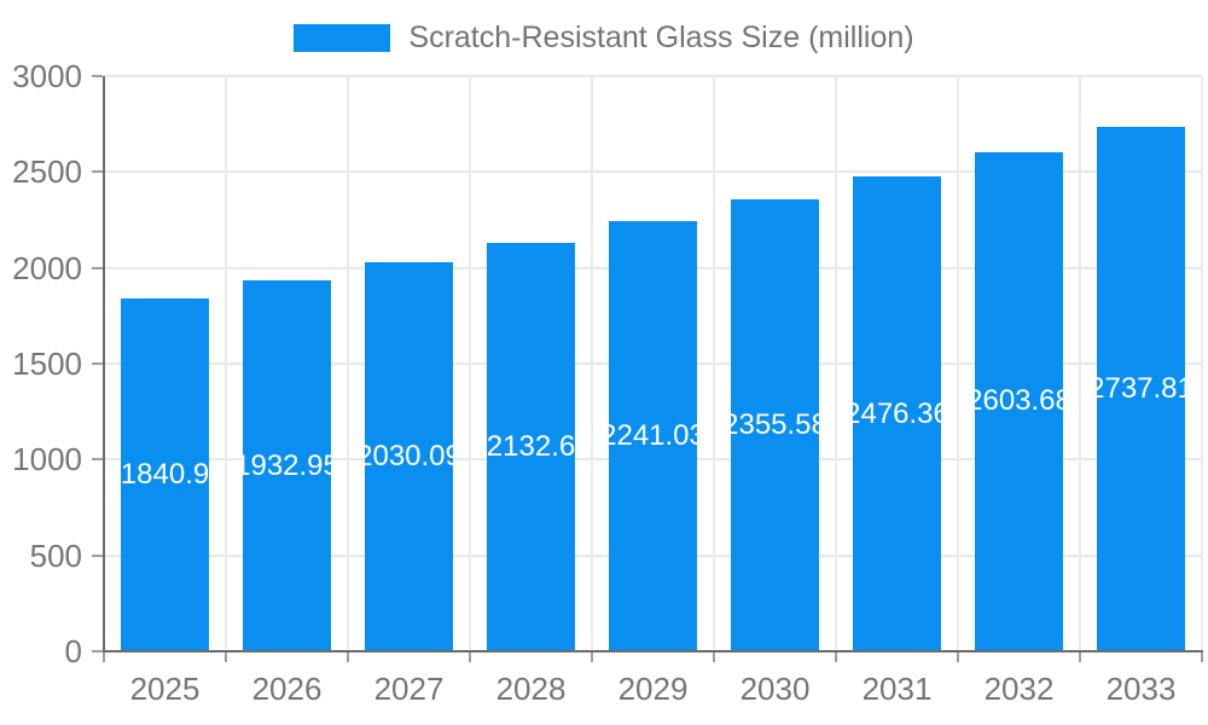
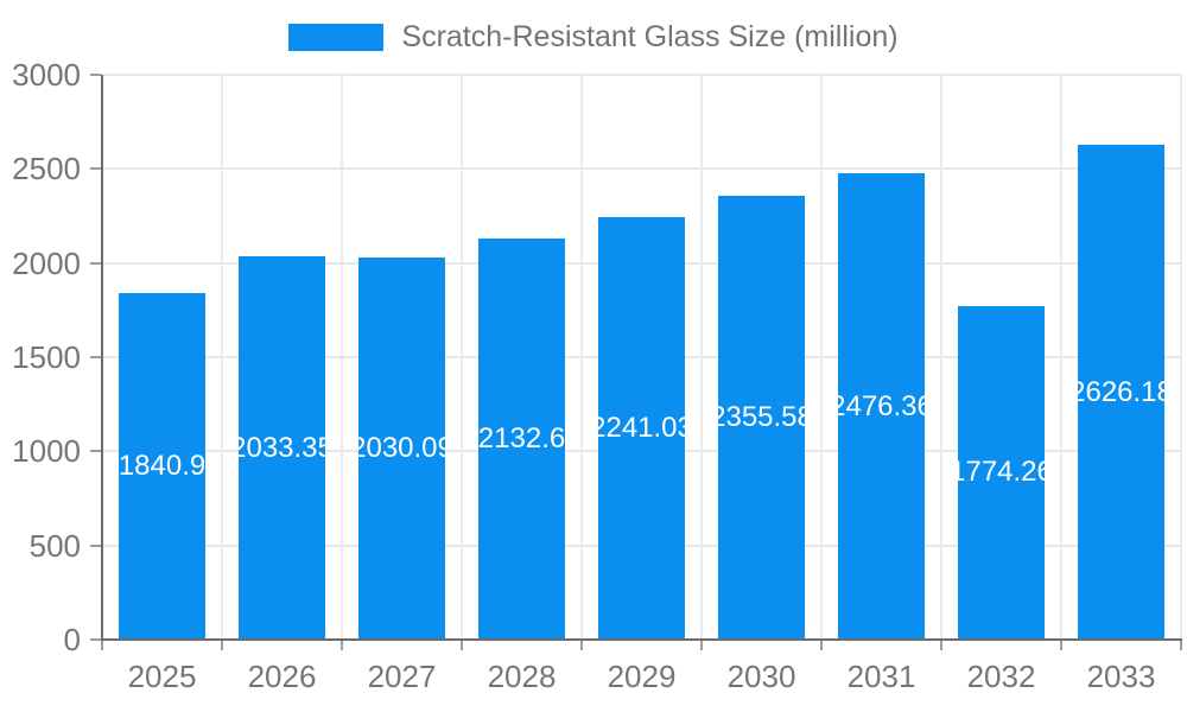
2026: 1932.95 -> 2033.35
2032: 2603.68 -> 1774.26
2033: 2737.81 -> 2626.18
